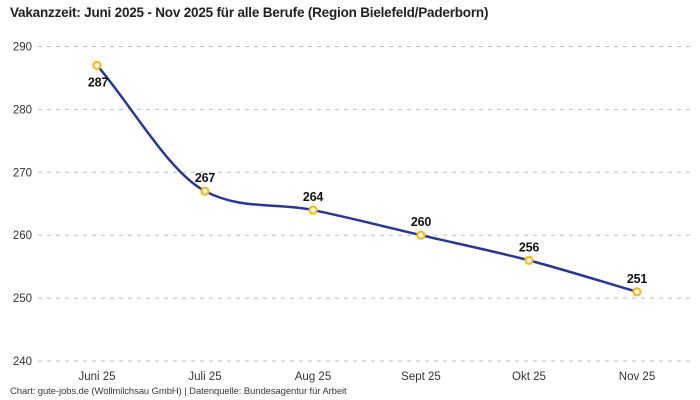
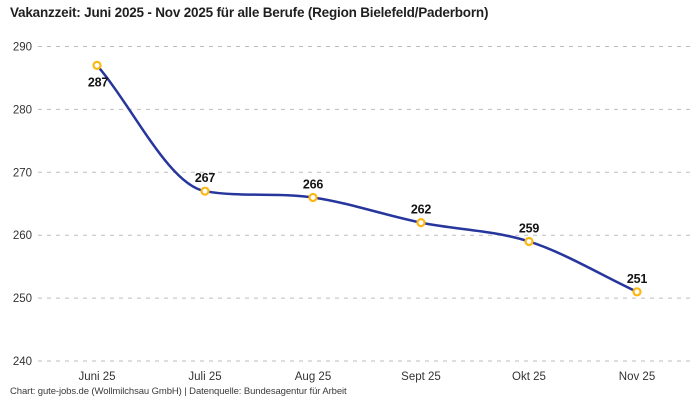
Aug 25: 264 -> 266
Sept 25: 260 -> 262
Okt 25: 256 -> 259
